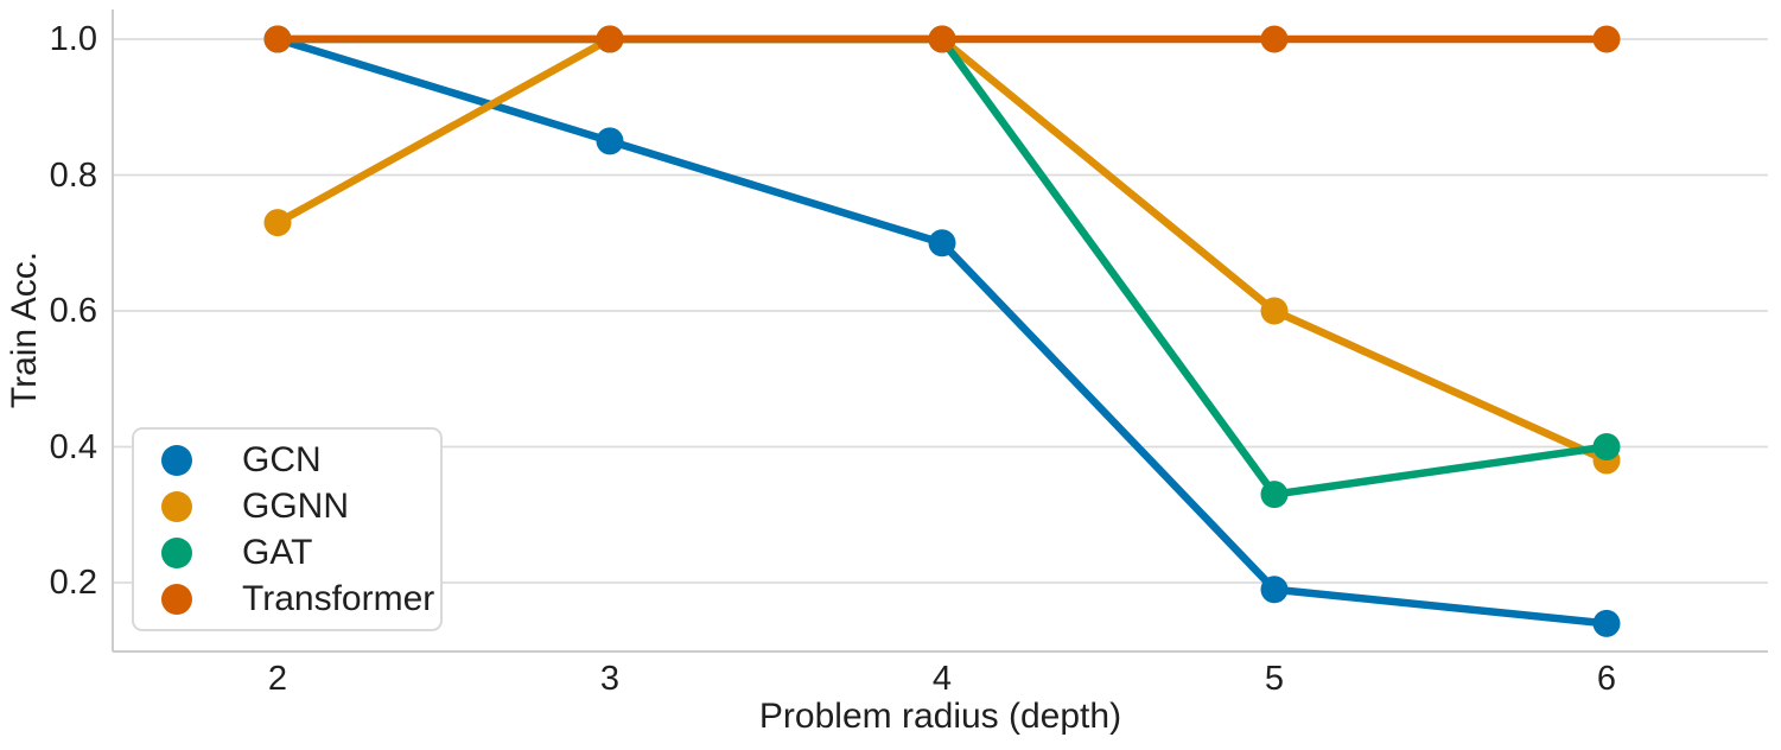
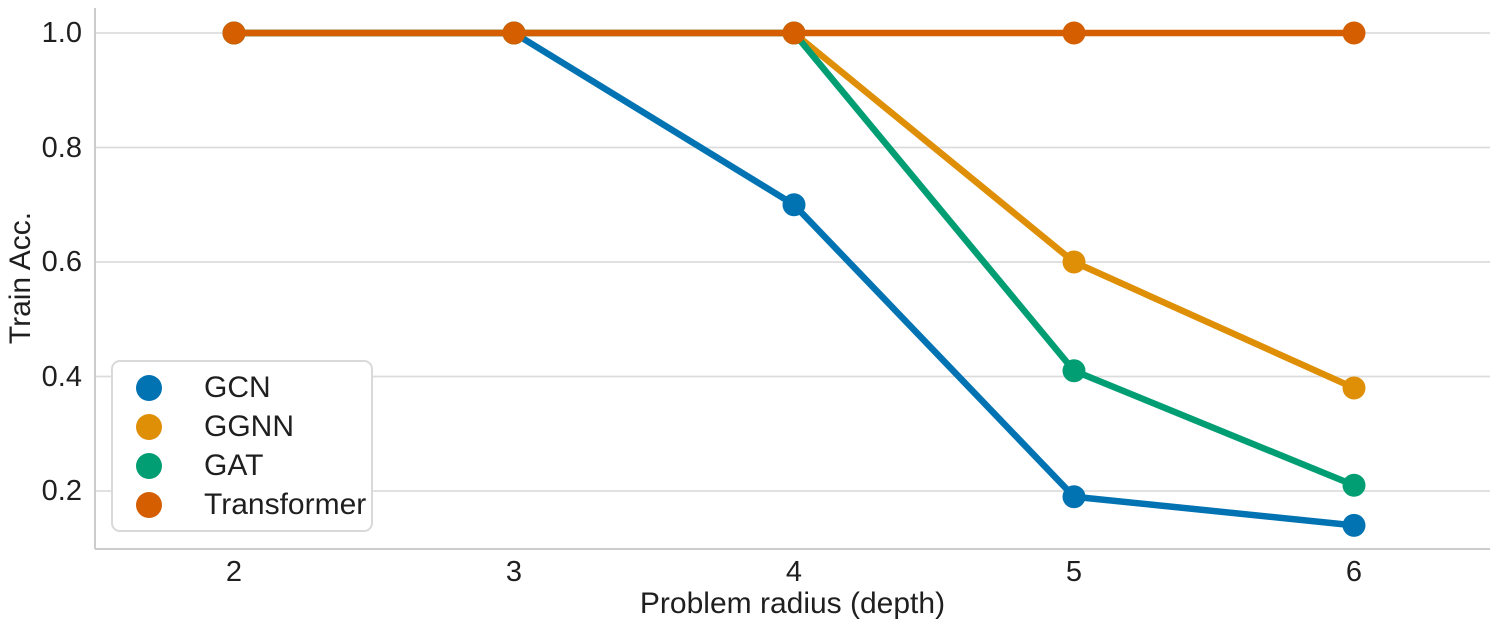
GGNN/2: 0.73 -> 1.00
GCN/3: 0.85 -> 1.00
GAT/5: 0.33 -> 0.41
GAT/6: 0.40 -> 0.21
